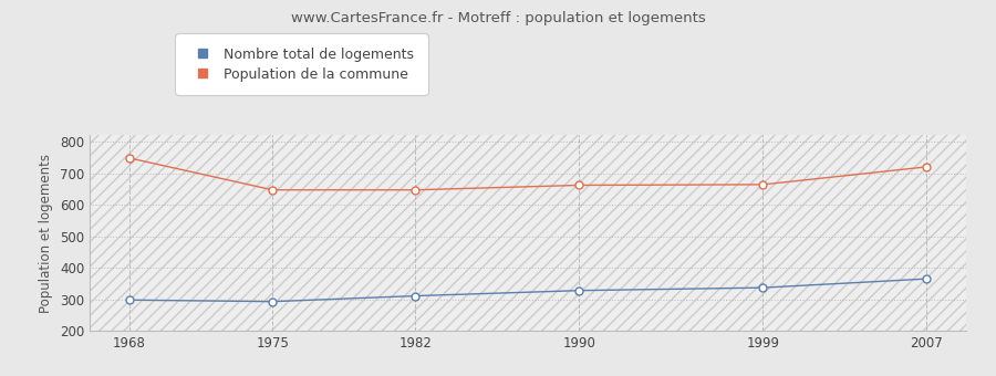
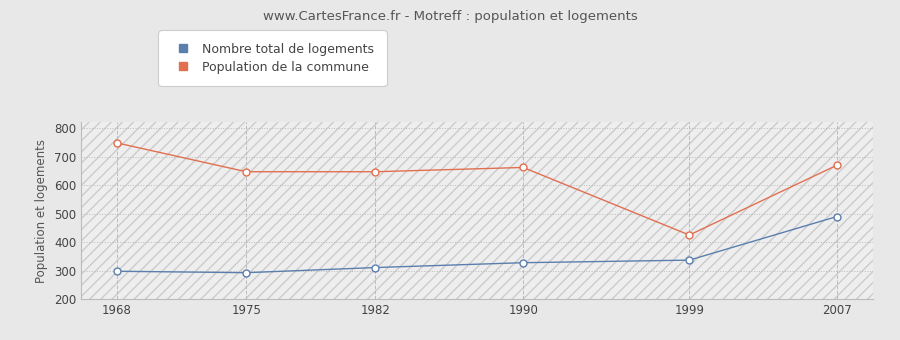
Population de la commune/1999: 664 -> 425
Nombre total de logements/2007: 365 -> 490
Population de la commune/2007: 720 -> 670
